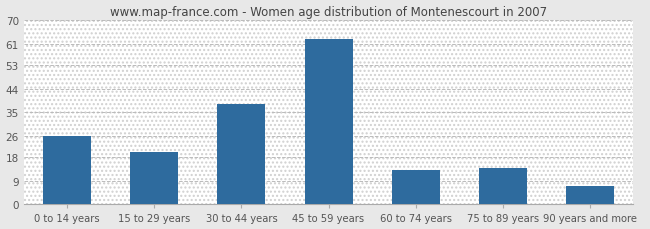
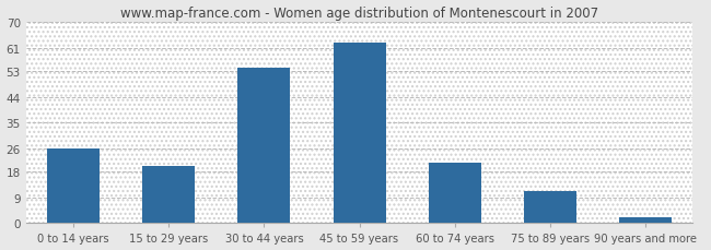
30 to 44 years: 38 -> 54
60 to 74 years: 13 -> 21
75 to 89 years: 14 -> 11
90 years and more: 7 -> 2
